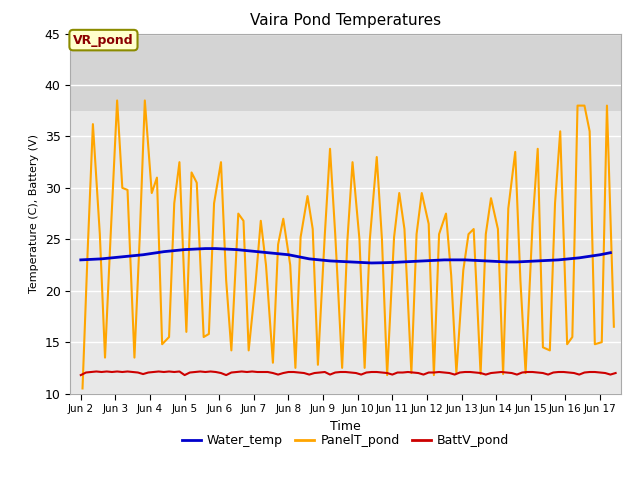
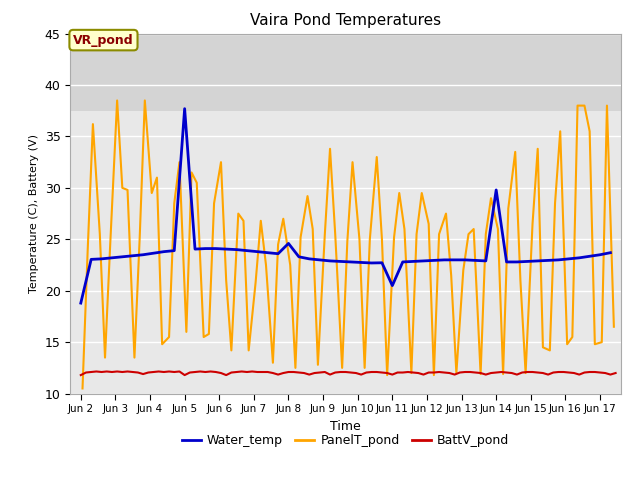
Water_temp/Jun 2: 23.0 -> 18.8
Water_temp/Jun 5: 24.0 -> 37.7
Water_temp/Jun 8: 23.5 -> 24.6
Water_temp/Jun 11: 22.8 -> 20.5
Water_temp/Jun 14: 22.9 -> 29.8
